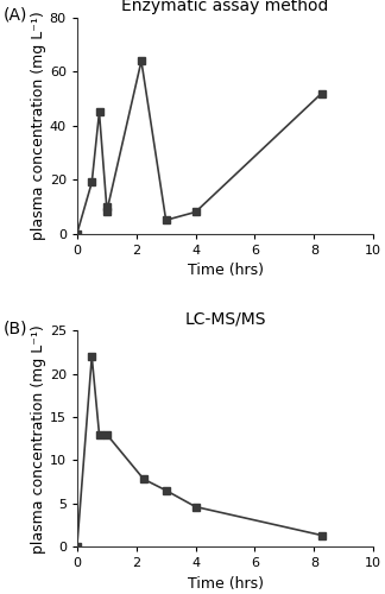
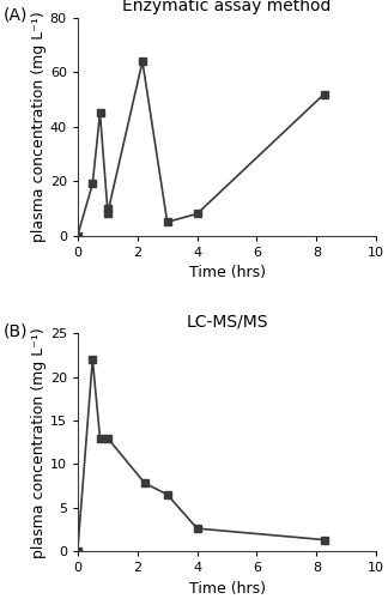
LC-MS/MS/4: 4.6 -> 2.6
